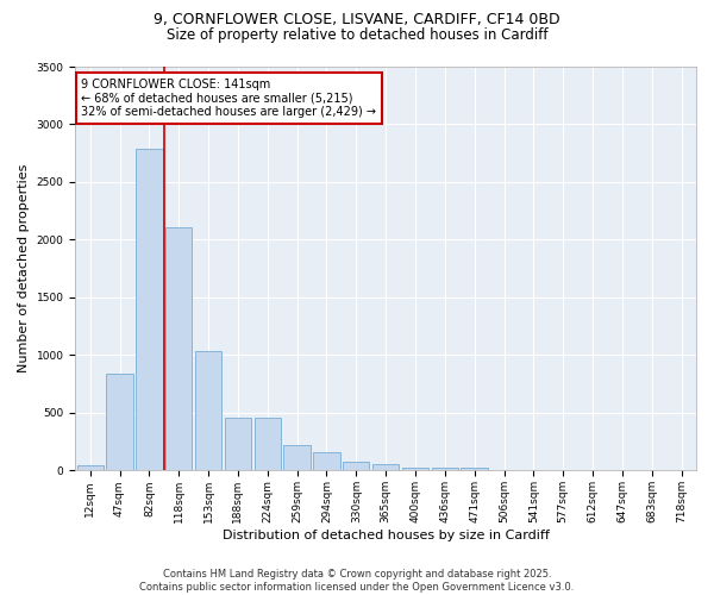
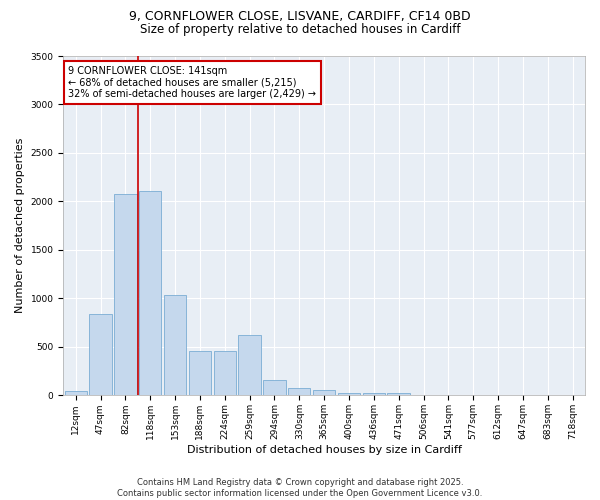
82sqm: 2790 -> 2080
259sqm: 220 -> 620
